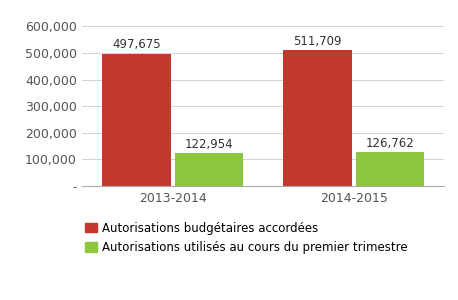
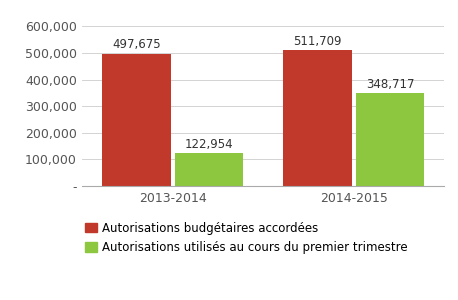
Autorisations utilisés au cours du premier trimestre/2014-2015: 126,762 -> 348,717
